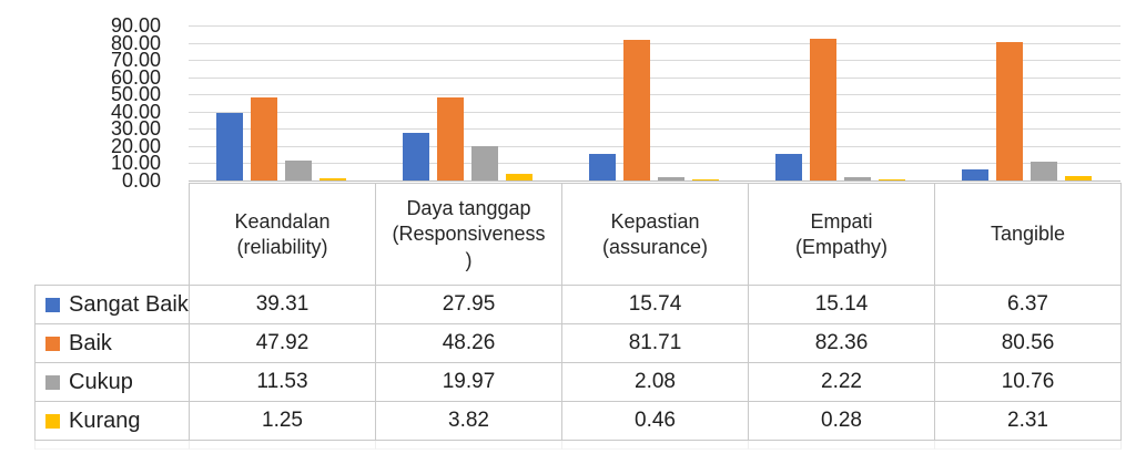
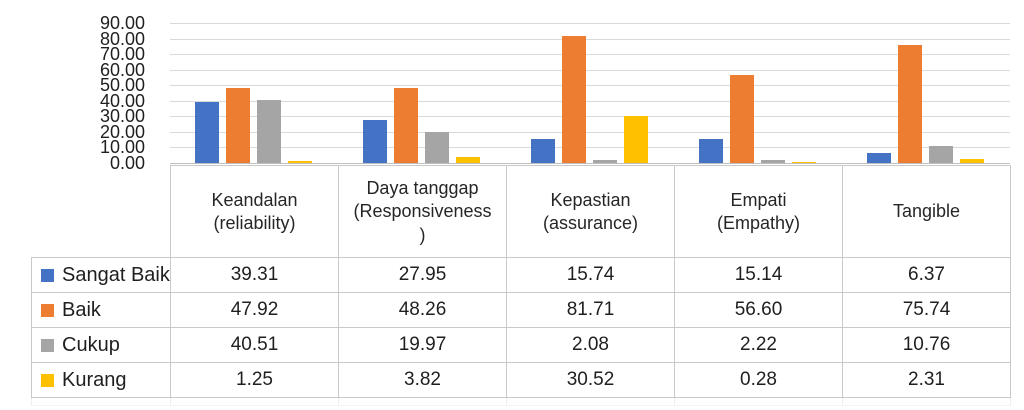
Cukup/Keandalan (reliability): 11.53 -> 40.51
Kurang/Kepastian (assurance): 0.46 -> 30.52
Baik/Empati (Empathy): 82.36 -> 56.60
Baik/Tangible: 80.56 -> 75.74
